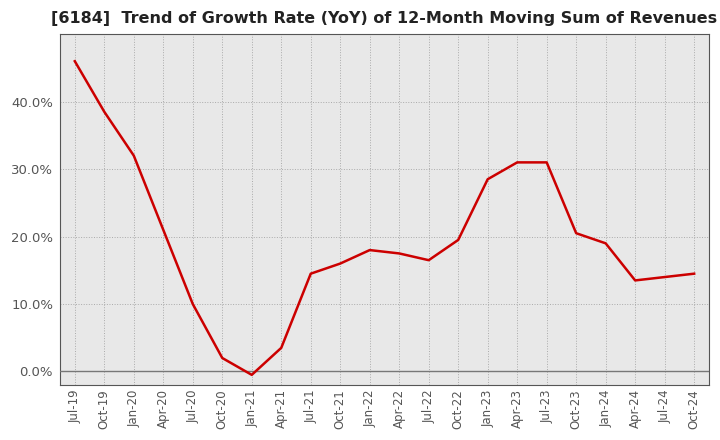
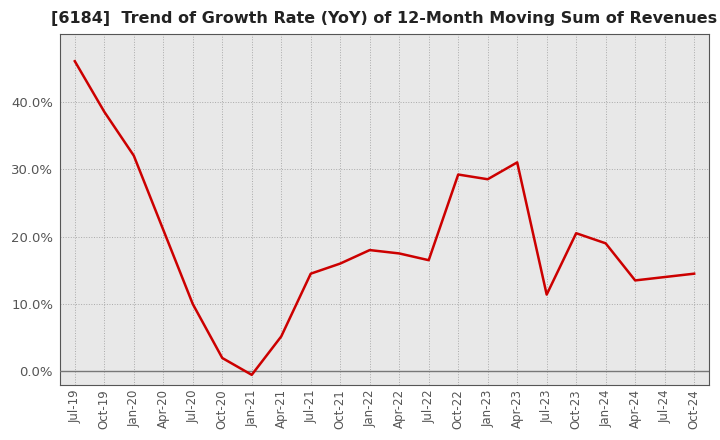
Apr-21: 3.5% -> 5.2%
Oct-22: 19.5% -> 29.2%
Jul-23: 31.0% -> 11.4%
